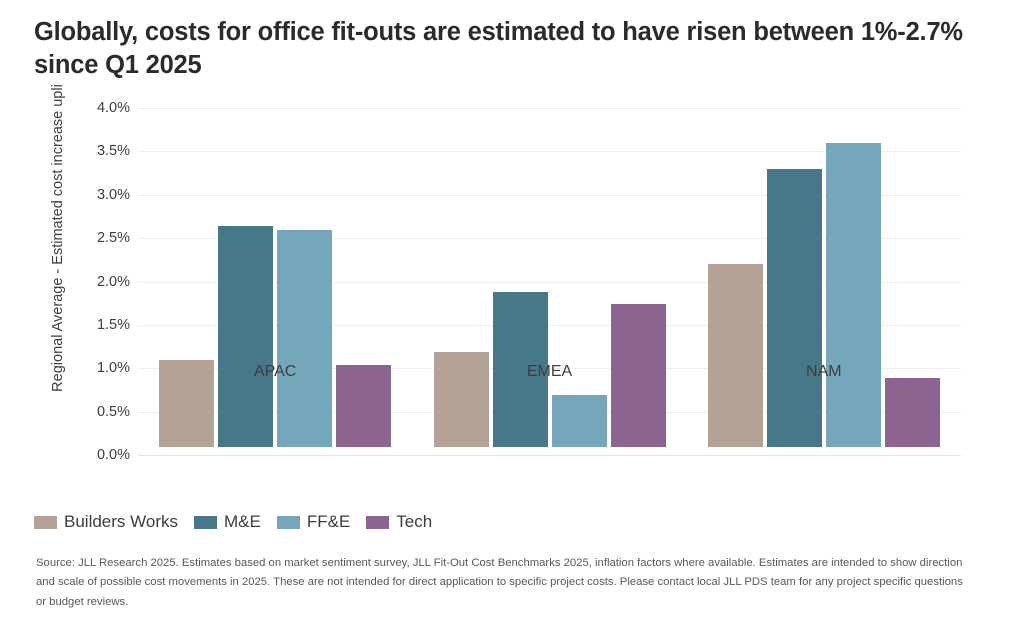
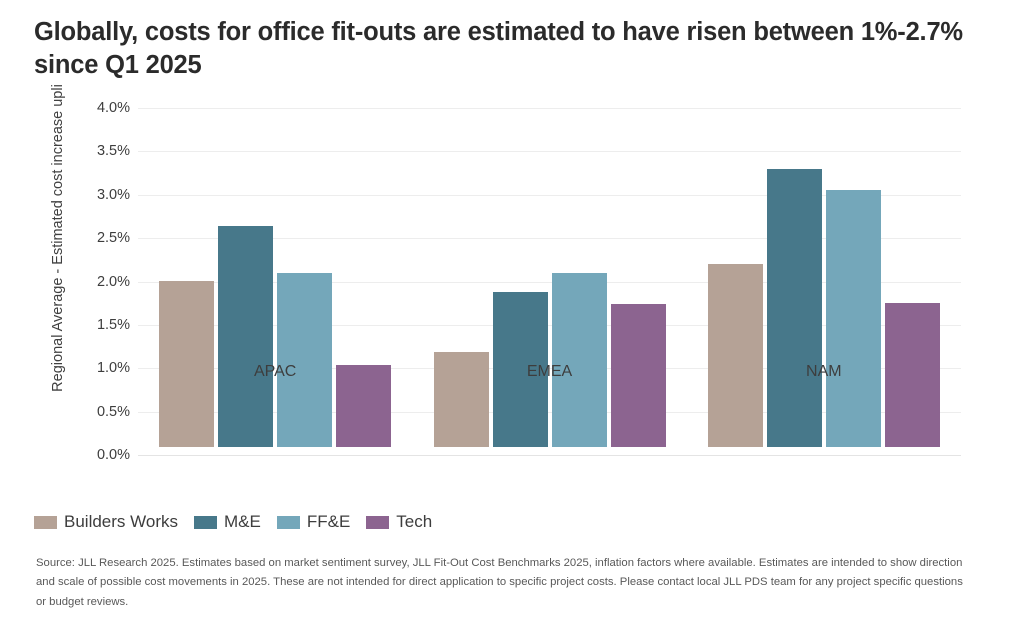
Builders Works/APAC: 1.0% -> 1.9%
FF&E/APAC: 2.5% -> 2.0%
FF&E/EMEA: 0.6% -> 2.0%
FF&E/NAM: 3.5% -> 3.0%
Tech/NAM: 0.8% -> 1.7%
